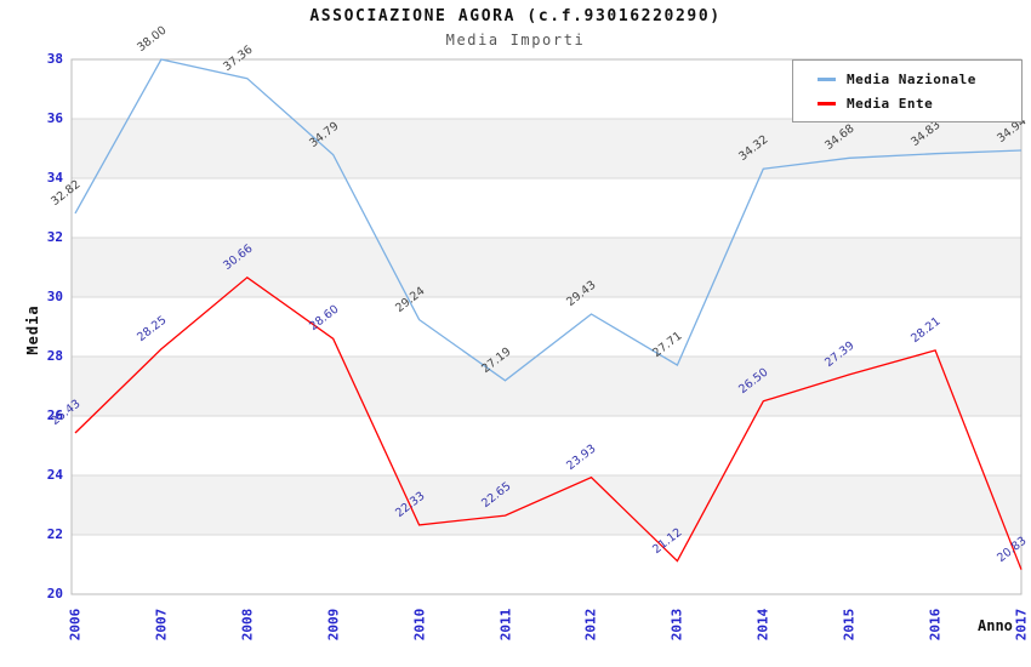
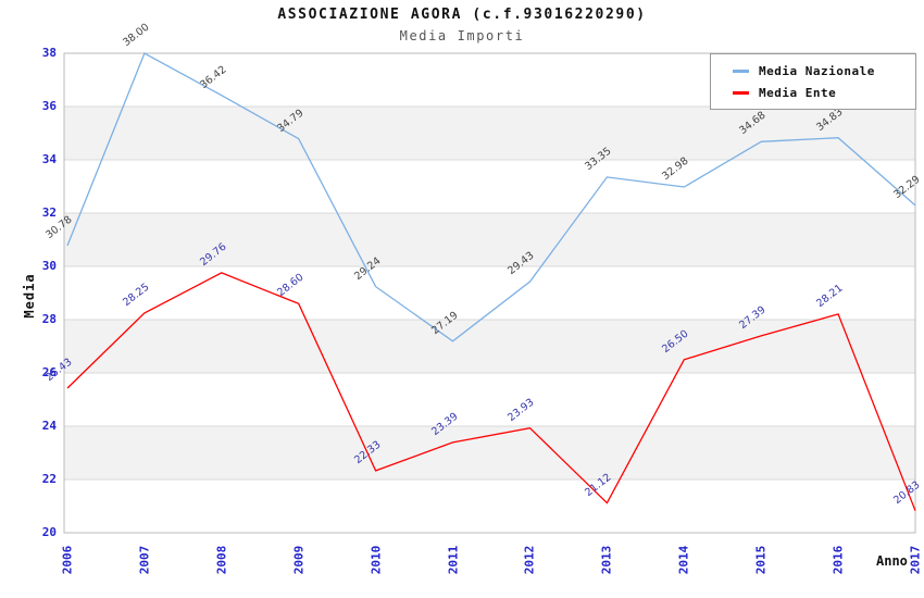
Media Nazionale/2006: 32.82 -> 30.78
Media Nazionale/2008: 37.36 -> 36.42
Media Ente/2008: 30.66 -> 29.76
Media Ente/2011: 22.65 -> 23.39
Media Nazionale/2013: 27.71 -> 33.35
Media Nazionale/2014: 34.32 -> 32.98
Media Nazionale/2017: 34.94 -> 32.29
